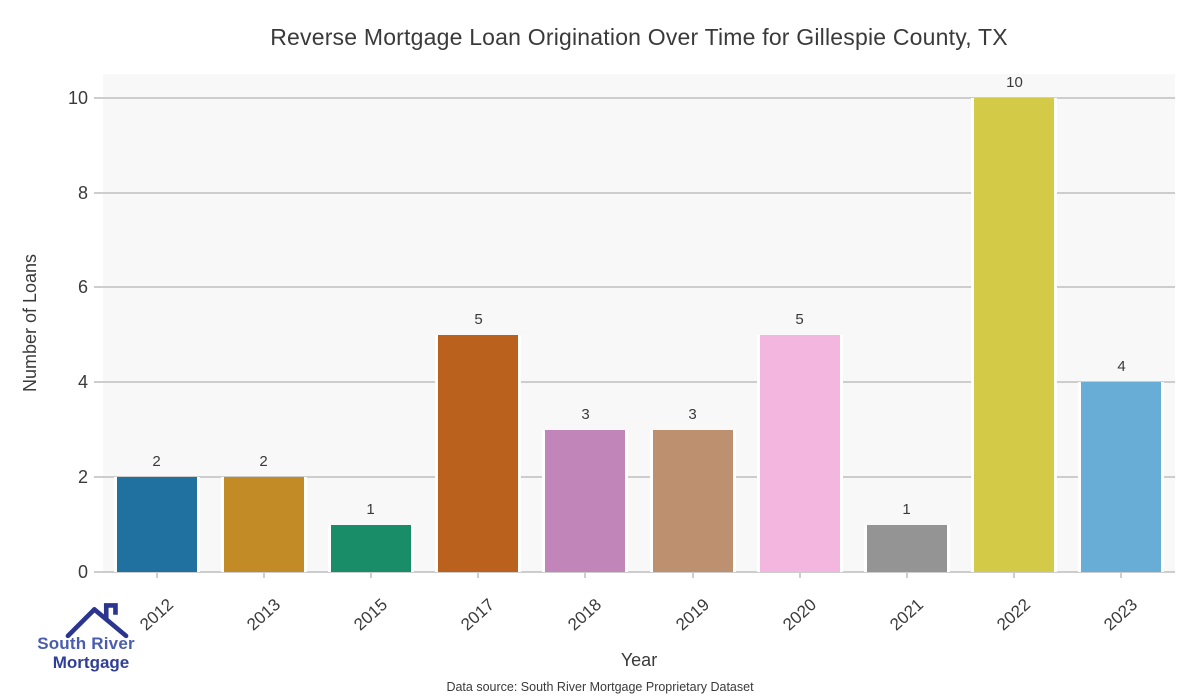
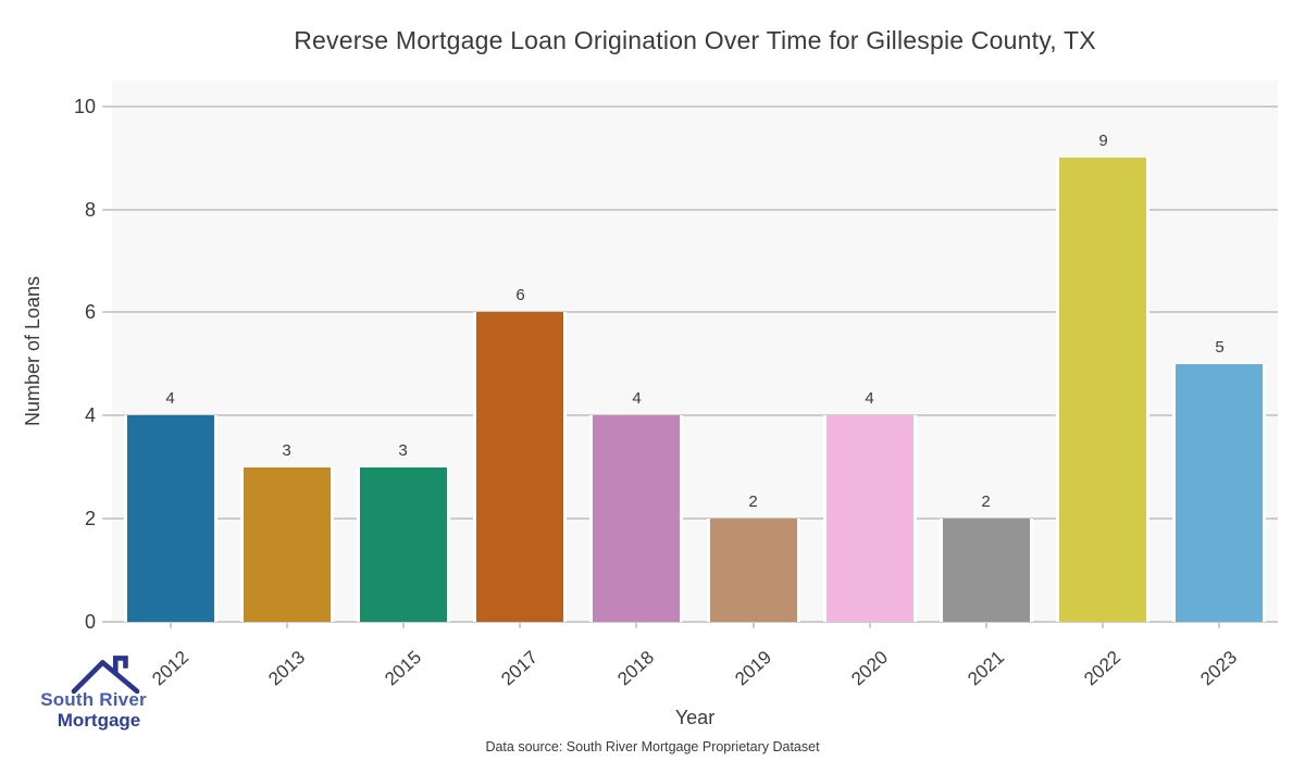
2012: 2 -> 4
2013: 2 -> 3
2015: 1 -> 3
2017: 5 -> 6
2018: 3 -> 4
2019: 3 -> 2
2020: 5 -> 4
2021: 1 -> 2
2022: 10 -> 9
2023: 4 -> 5
